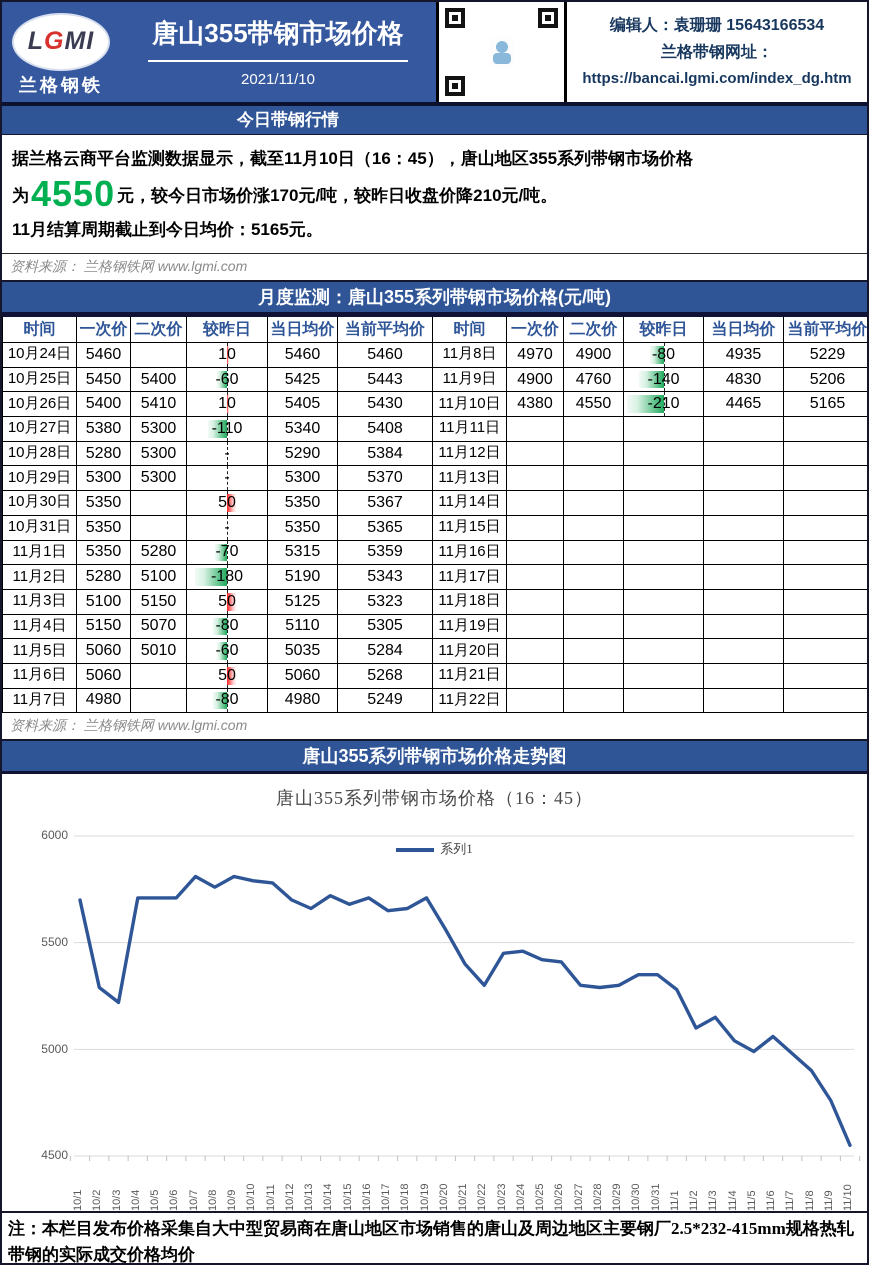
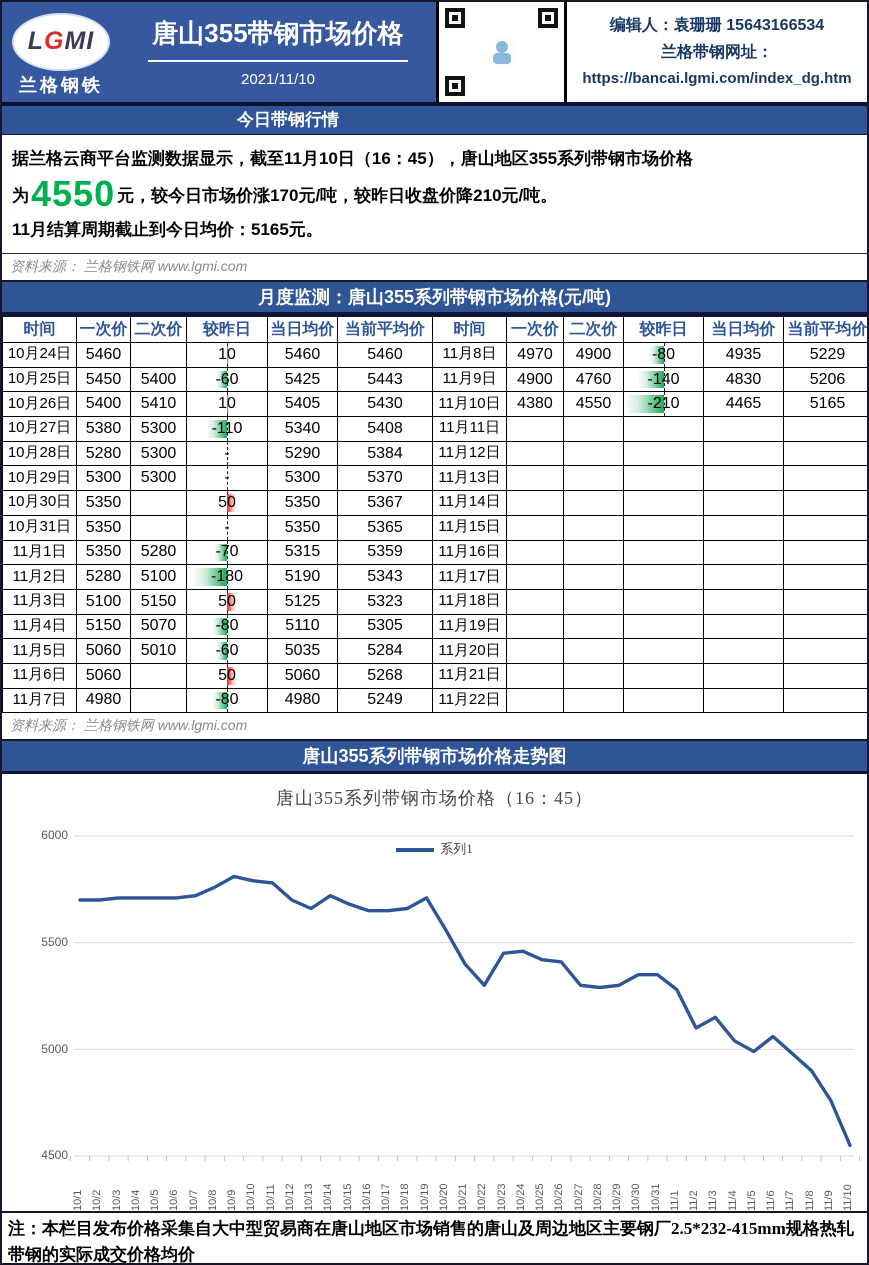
10/2: 5290 -> 5700
10/3: 5220 -> 5710
10/7: 5810 -> 5720
10/16: 5710 -> 5650
